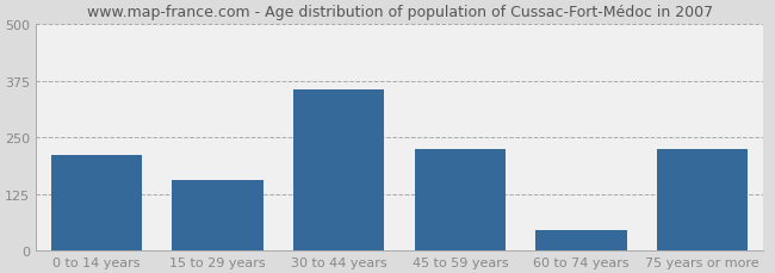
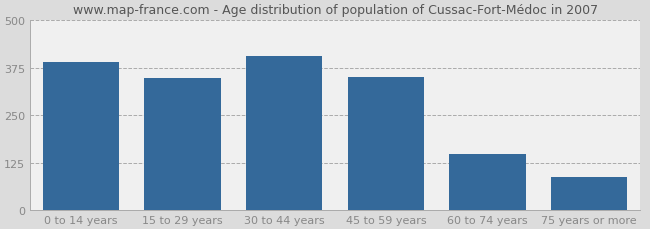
0 to 14 years: 210 -> 390
15 to 29 years: 155 -> 348
30 to 44 years: 355 -> 405
45 to 59 years: 225 -> 350
60 to 74 years: 45 -> 148
75 years or more: 225 -> 88
